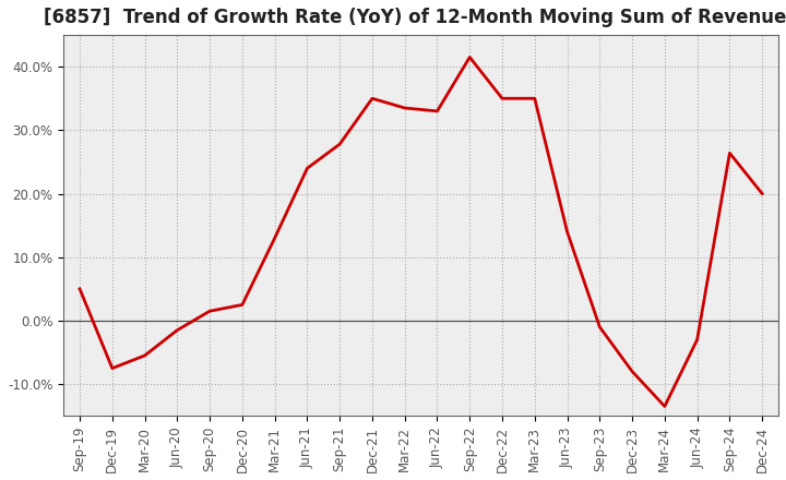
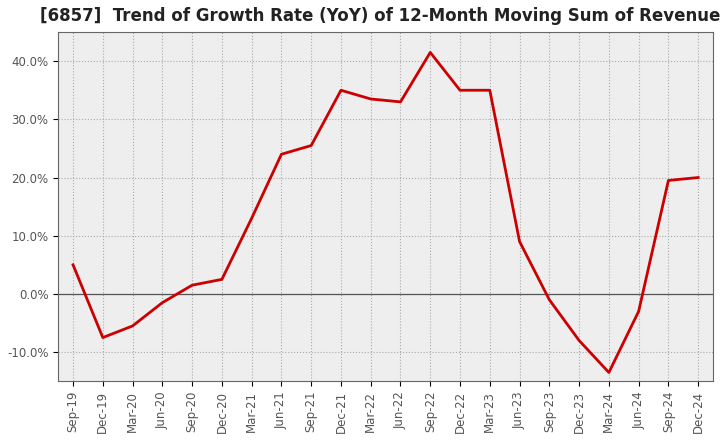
Sep-21: 27.8% -> 25.5%
Jun-23: 14.0% -> 9.0%
Sep-24: 26.4% -> 19.5%
